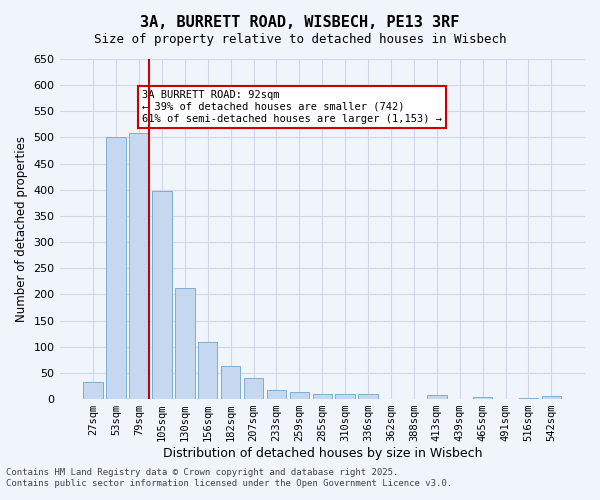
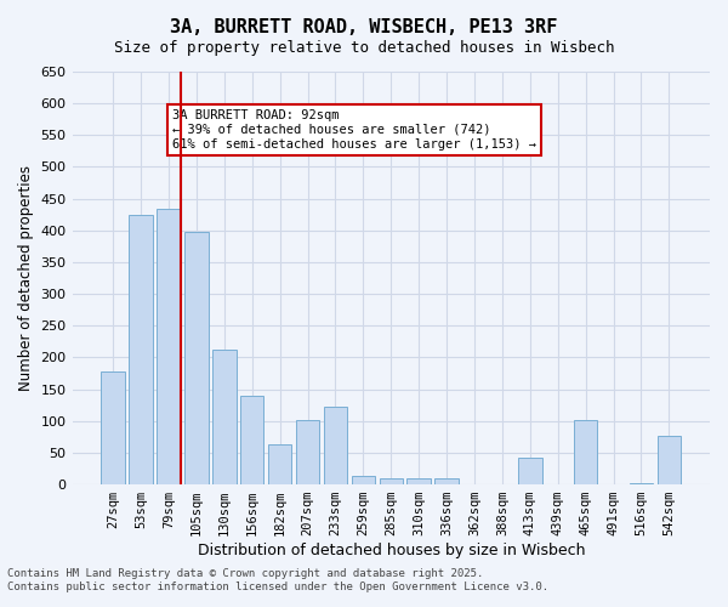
27sqm: 33 -> 178
53sqm: 500 -> 424
79sqm: 508 -> 434
156sqm: 110 -> 140
207sqm: 40 -> 102
233sqm: 18 -> 122
413sqm: 7 -> 42
465sqm: 4 -> 102
542sqm: 5 -> 76
